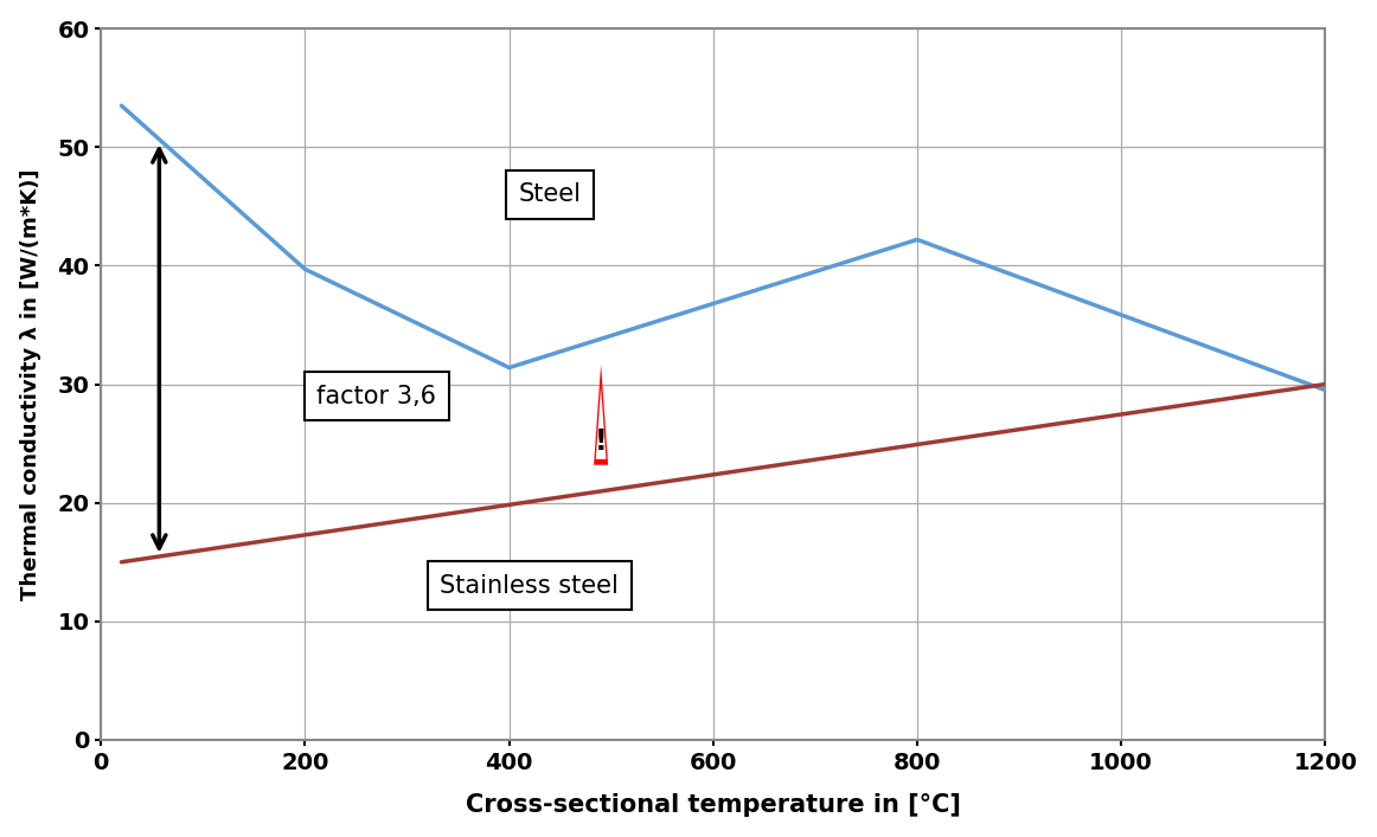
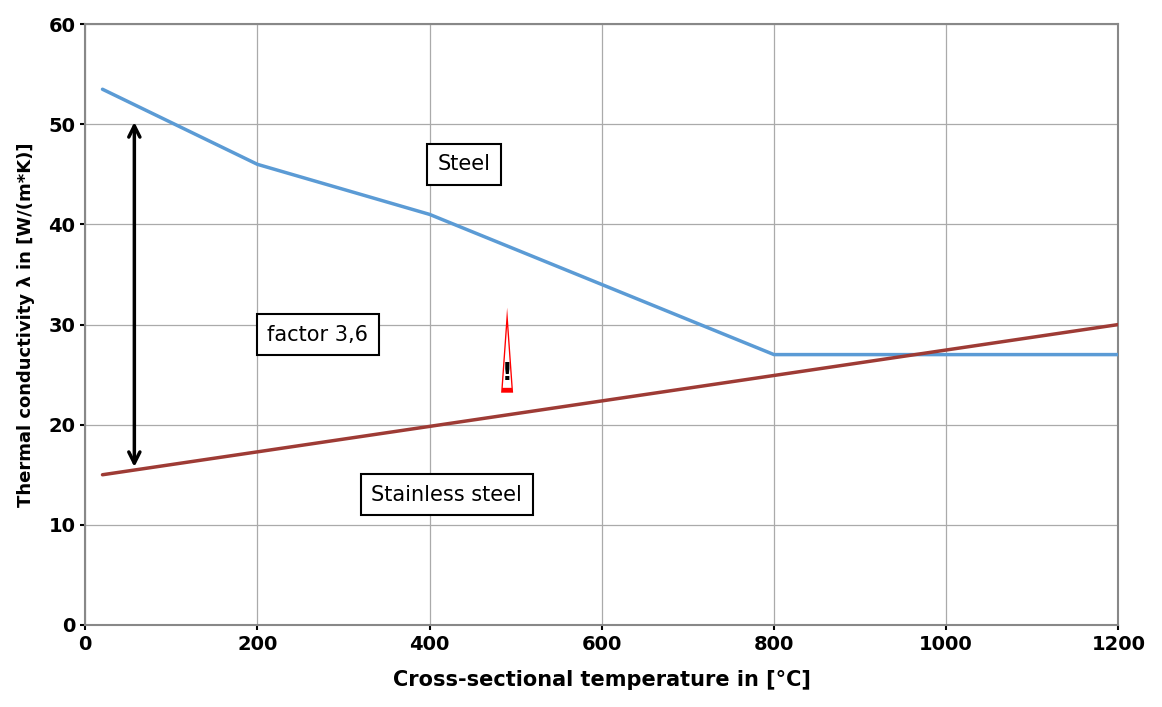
200: 39.7 -> 46.0
400: 31.4 -> 41.0
800: 42.2 -> 27.0
1200: 29.5 -> 27.0
